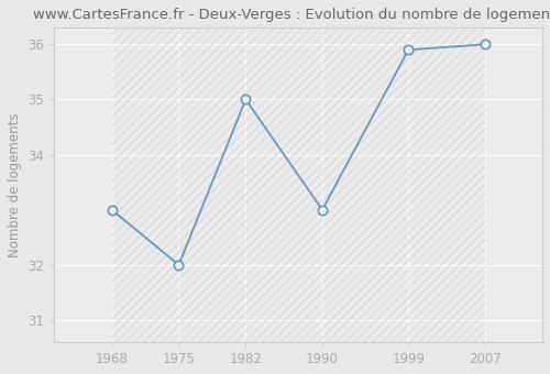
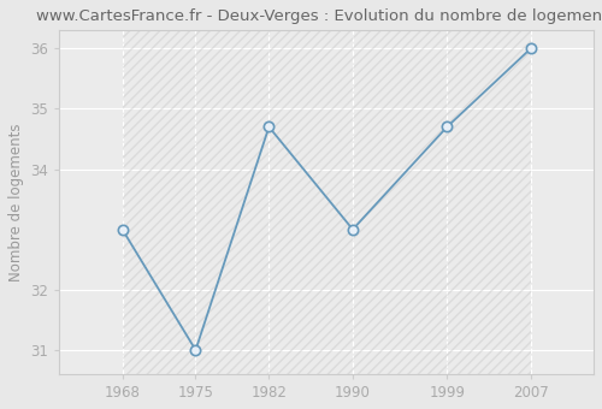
1975: 32.0 -> 31.0
1982: 35.0 -> 34.7
1999: 35.9 -> 34.7
